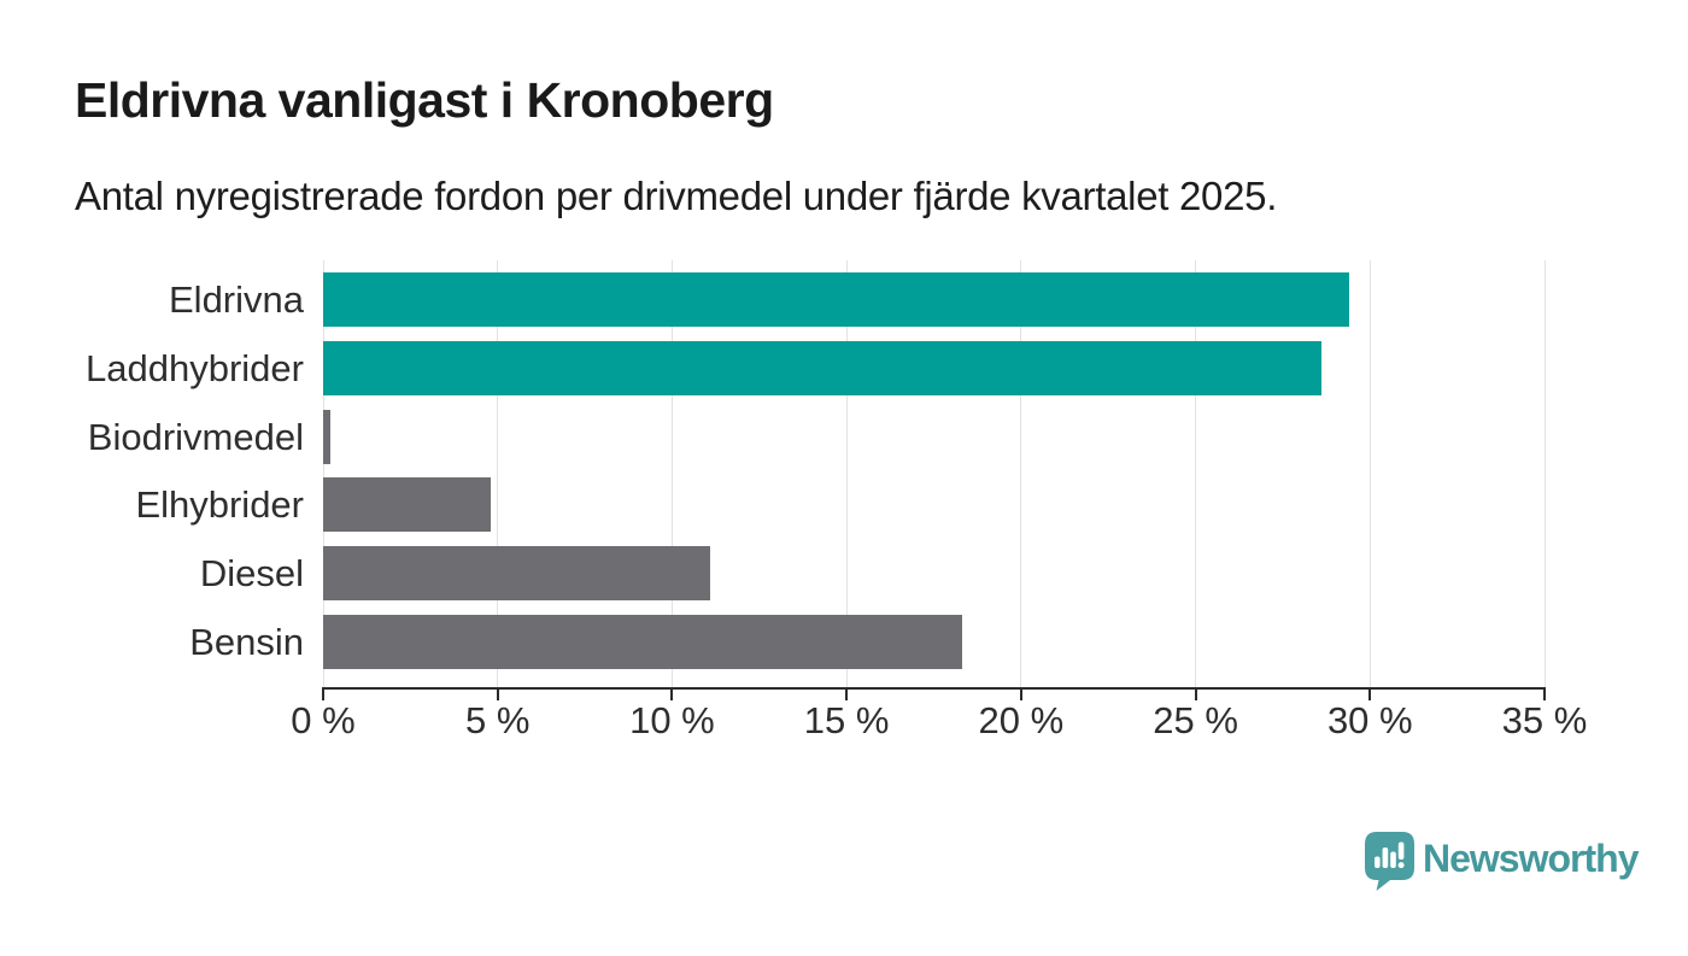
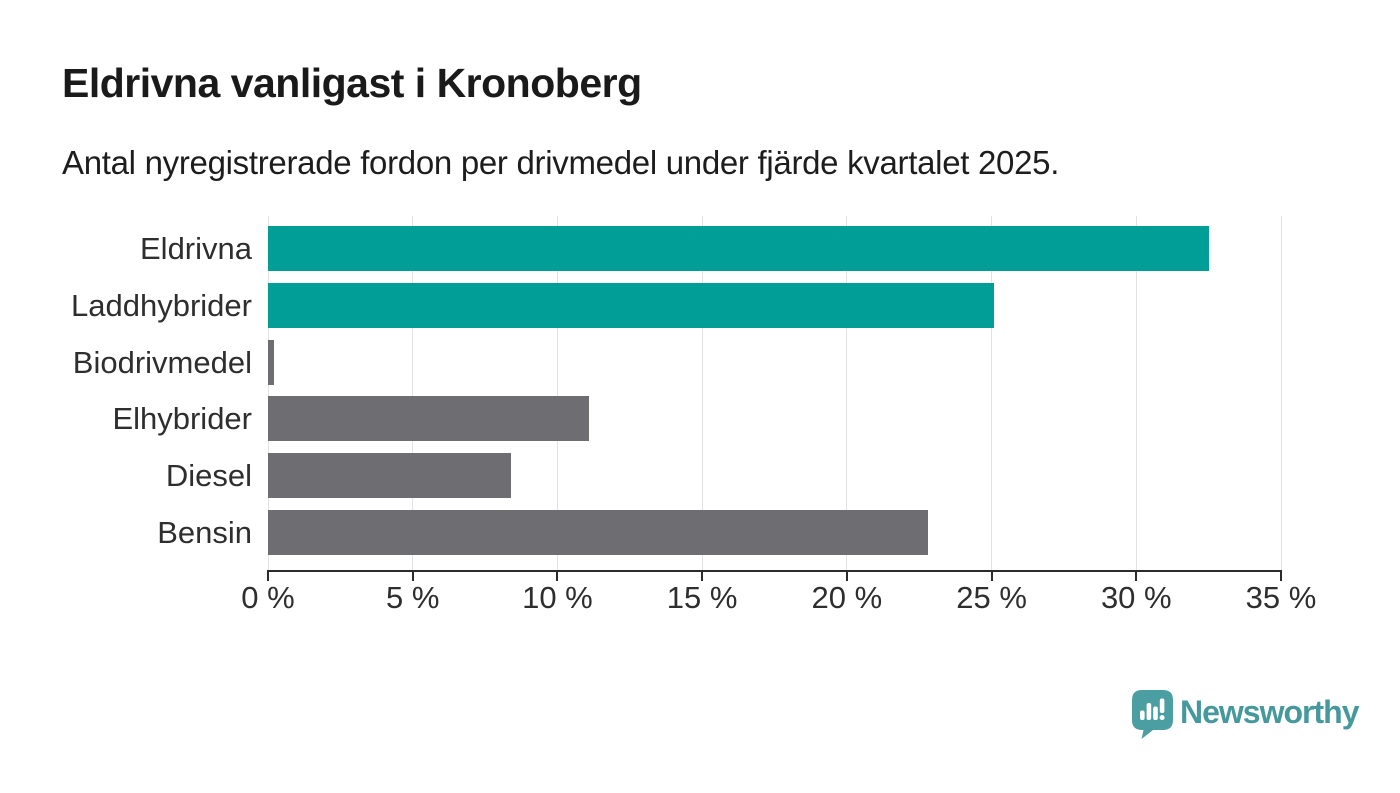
Eldrivna: 29.4% -> 32.5%
Laddhybrider: 28.6% -> 25.1%
Elhybrider: 4.8% -> 11.1%
Diesel: 11.1% -> 8.4%
Bensin: 18.3% -> 22.8%
